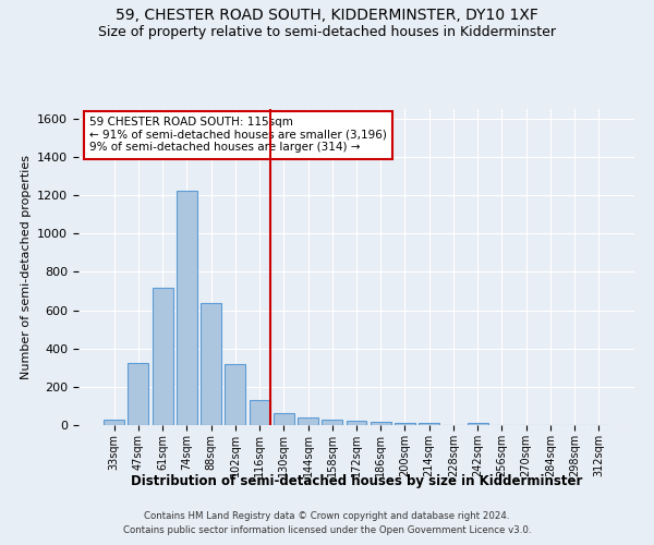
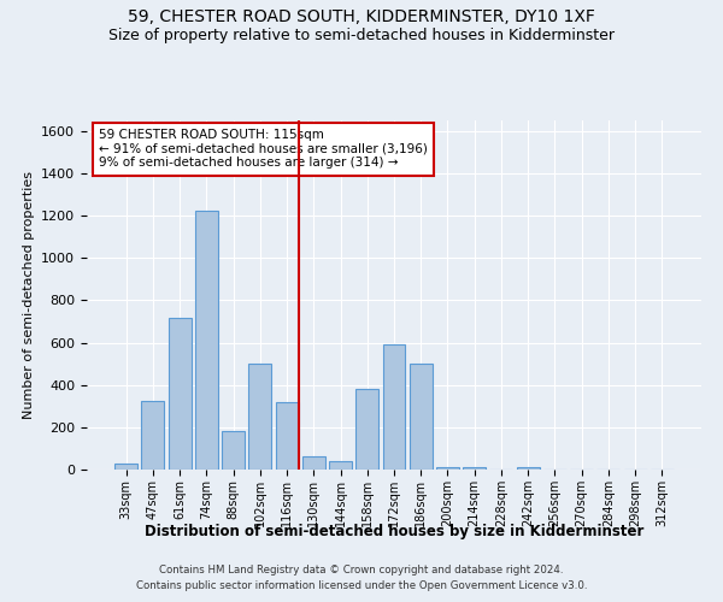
88sqm: 640 -> 180
102sqm: 320 -> 500
116sqm: 130 -> 320
158sqm: 30 -> 380
172sqm: 20 -> 590
186sqm: 20 -> 500
